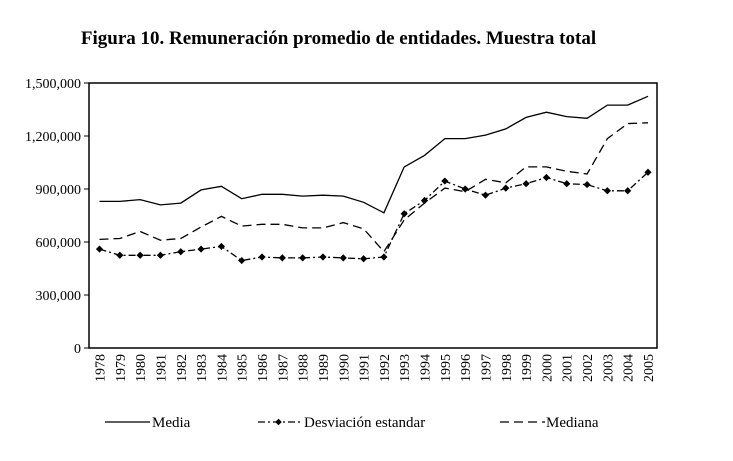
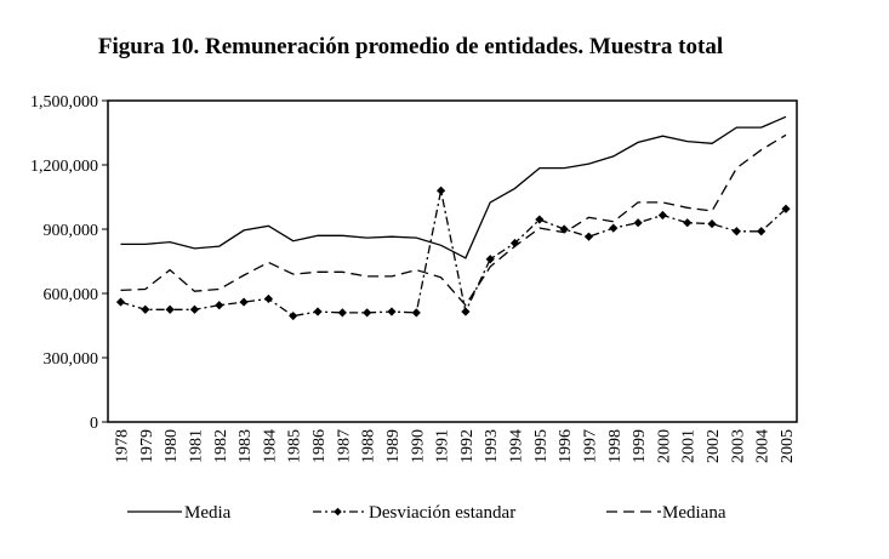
Mediana/1980: 660000 -> 710000
Desviación estandar/1991: 500000 -> 1080000
Mediana/2005: 1280000 -> 1340000
